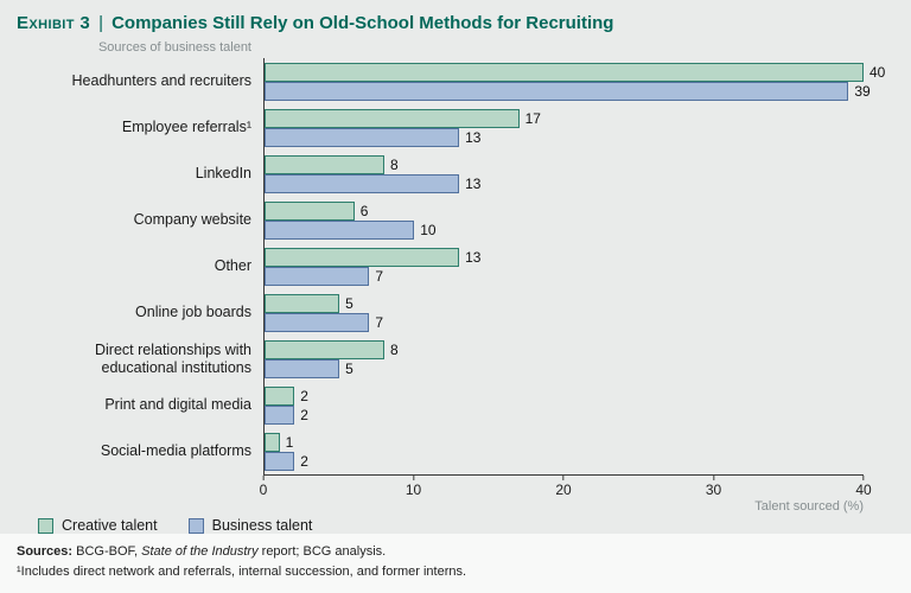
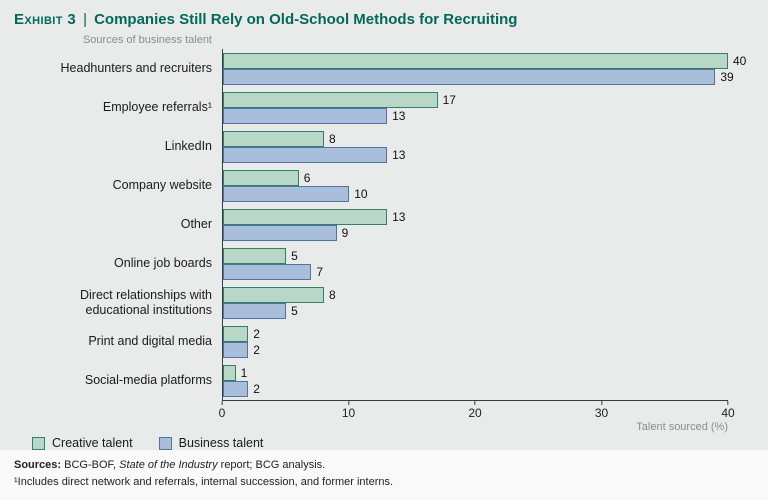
Business talent/Other: 7 -> 9
